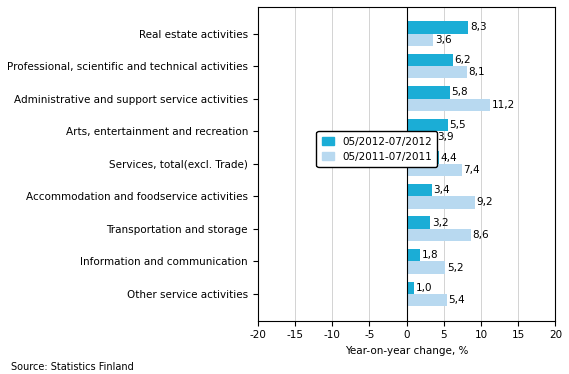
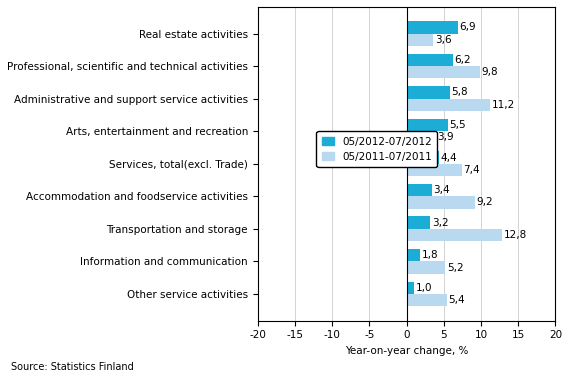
05/2012-07/2012/Real estate activities: 8,3 -> 6,9
05/2011-07/2011/Professional, scientific and technical activities: 8,1 -> 9,8
05/2011-07/2011/Transportation and storage: 8,6 -> 12,8
